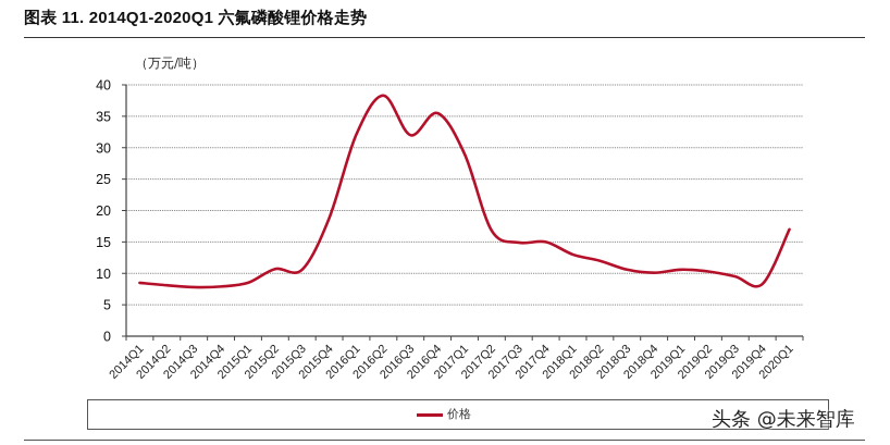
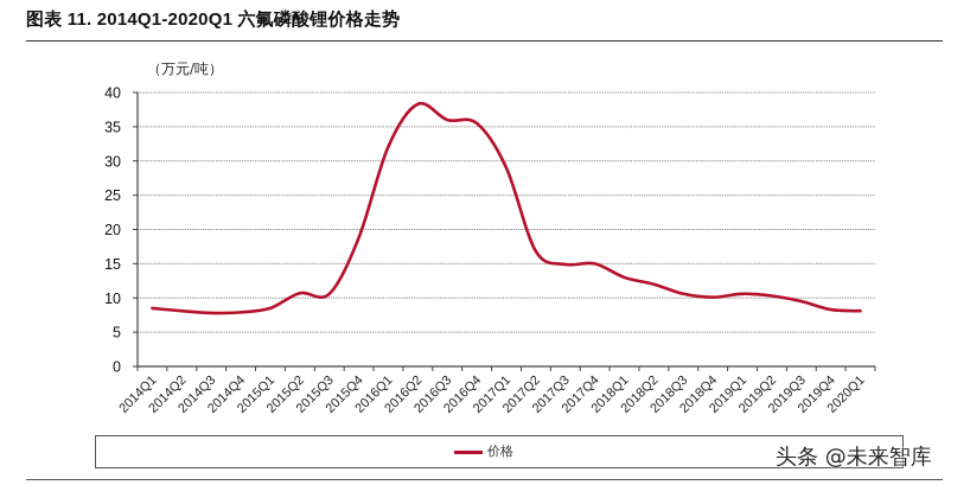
2016Q3: 32 -> 36
2020Q1: 17 -> 8
